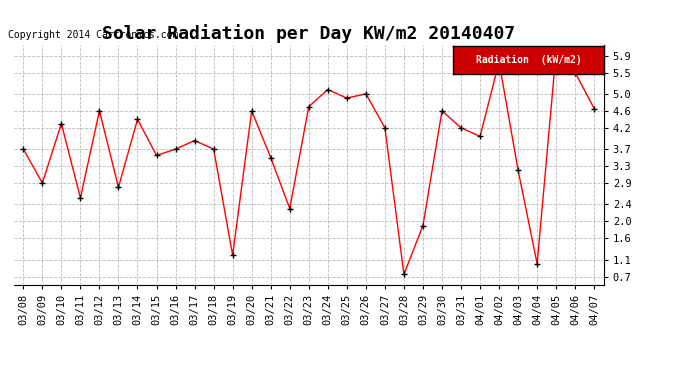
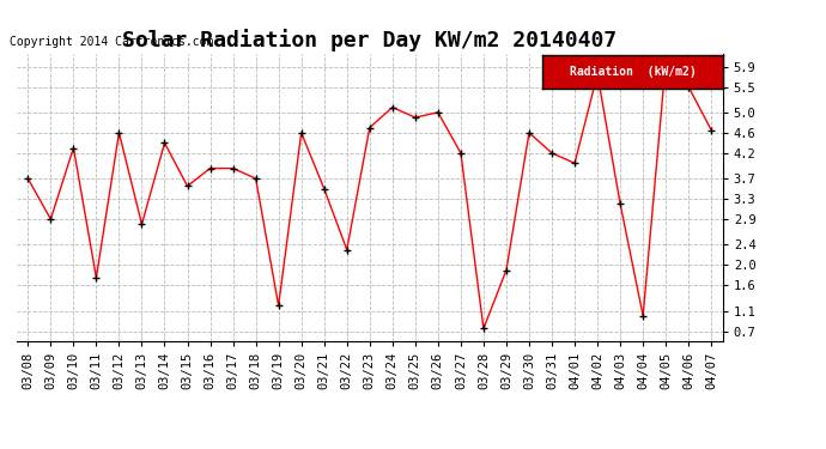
03/11: 2.55 -> 1.75
03/16: 3.70 -> 3.90
